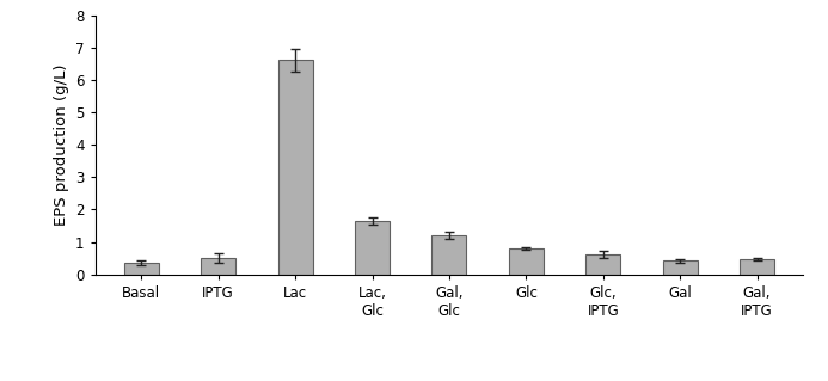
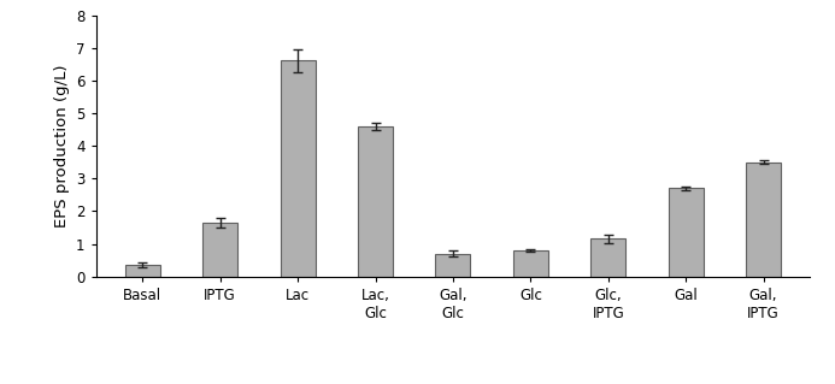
IPTG: 0.50 -> 1.65
Lac, Glc: 1.65 -> 4.60
Gal, Glc: 1.20 -> 0.70
Glc, IPTG: 0.62 -> 1.15
Gal: 0.42 -> 2.70
Gal, IPTG: 0.47 -> 3.50
